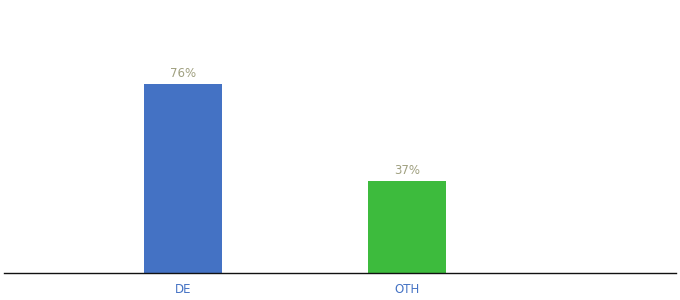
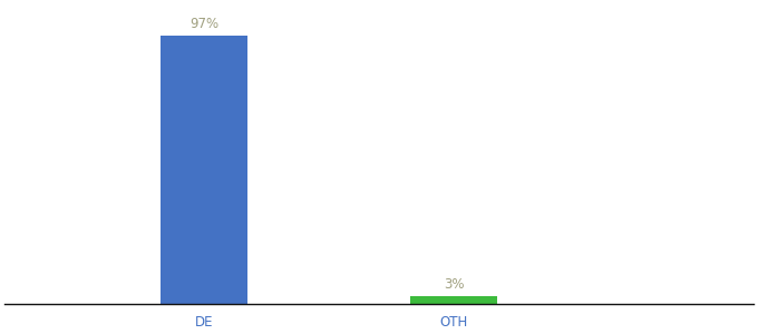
DE: 76% -> 97%
OTH: 37% -> 3%
